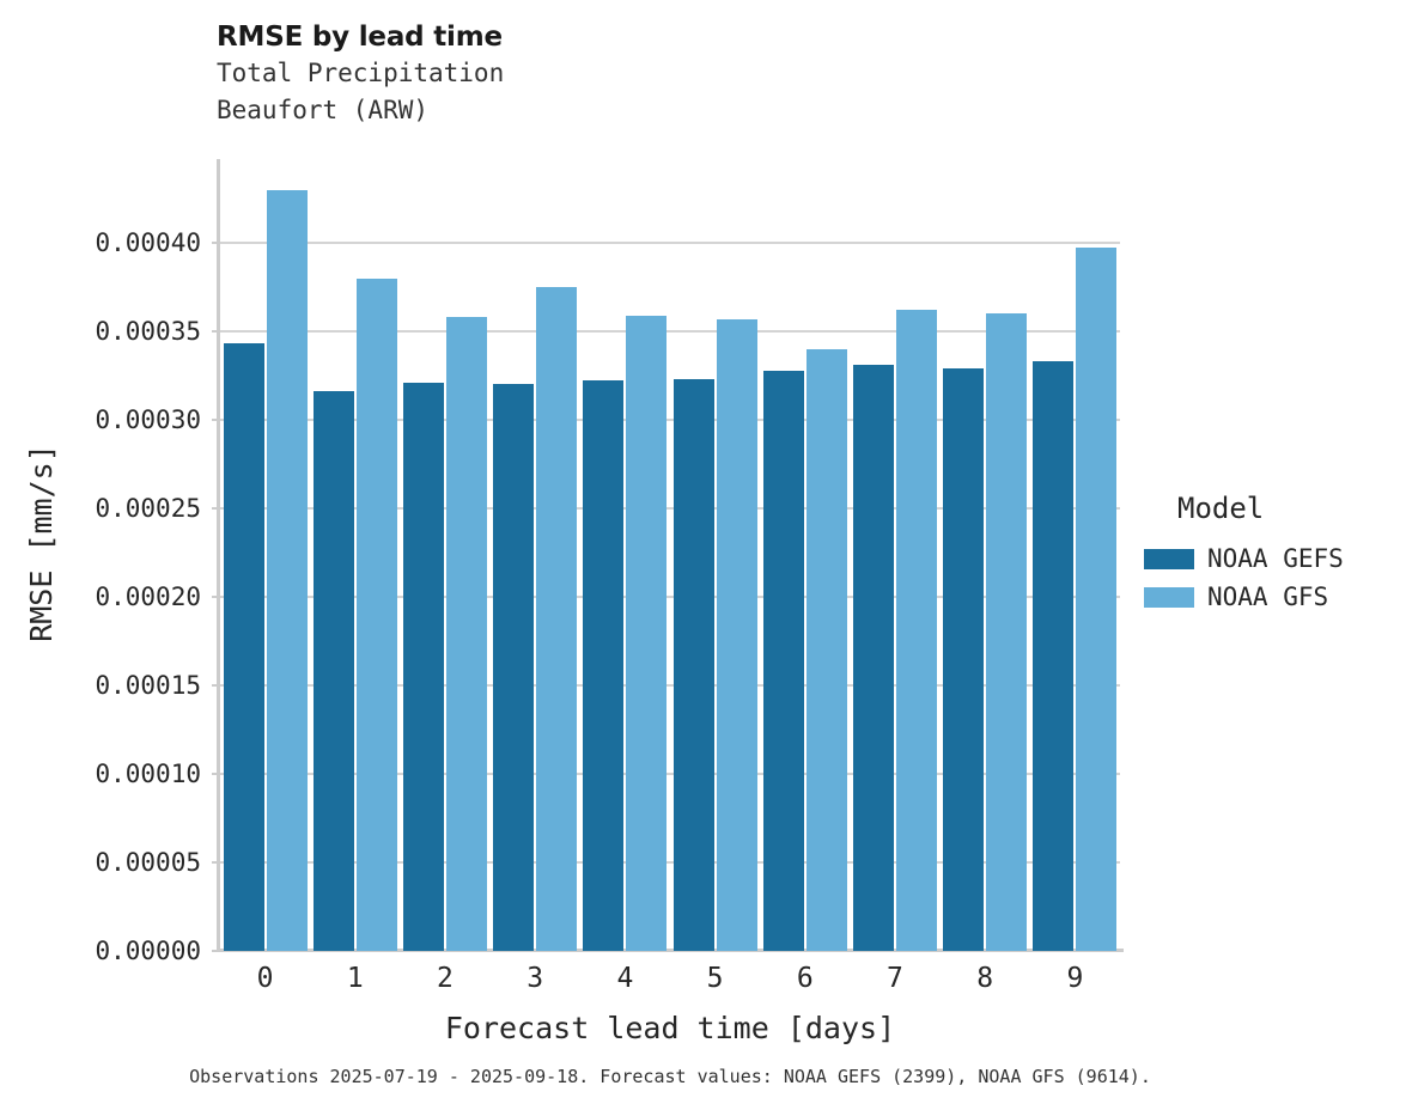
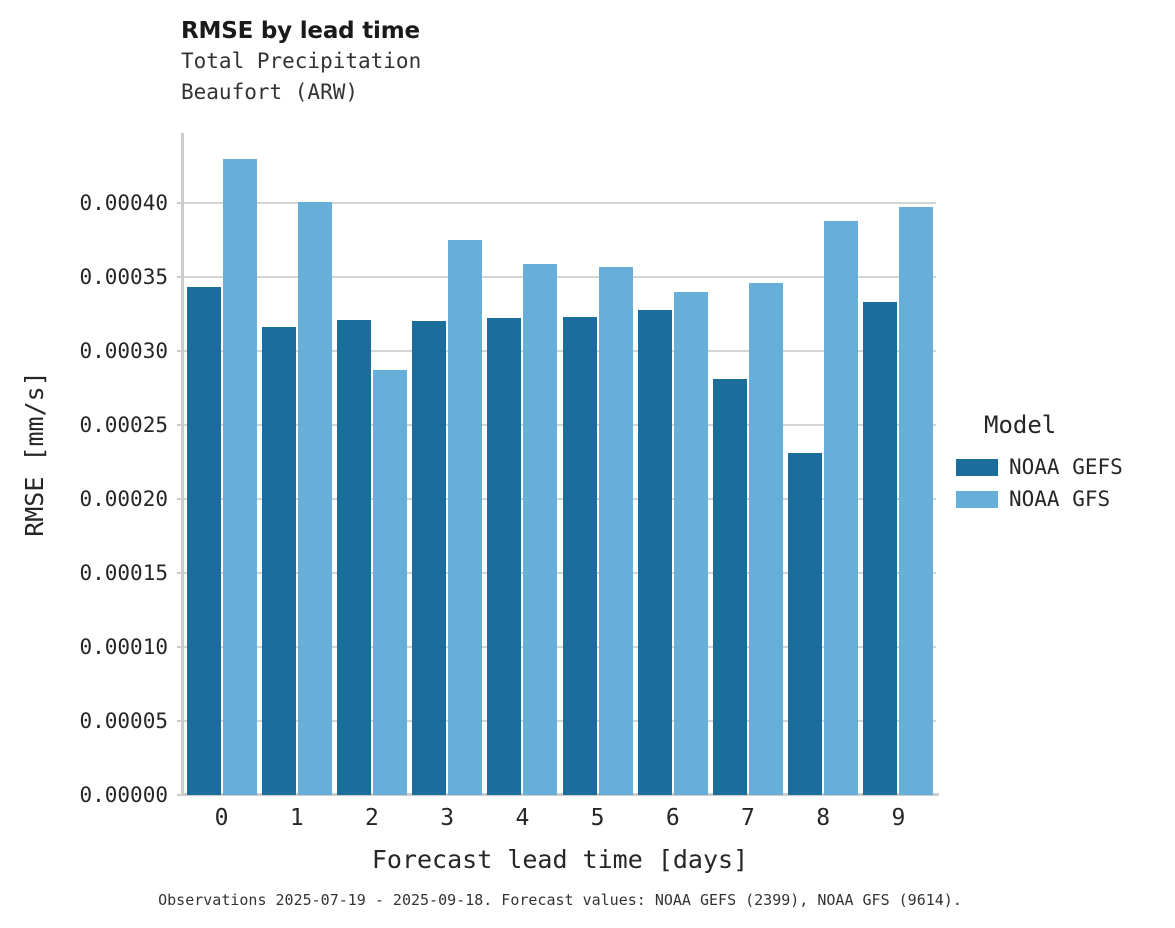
NOAA GFS/1: 0.000380 -> 0.000401
NOAA GFS/2: 0.000358 -> 0.000287
NOAA GEFS/7: 0.000331 -> 0.000281
NOAA GFS/7: 0.000362 -> 0.000346
NOAA GEFS/8: 0.000329 -> 0.000231
NOAA GFS/8: 0.000360 -> 0.000388
